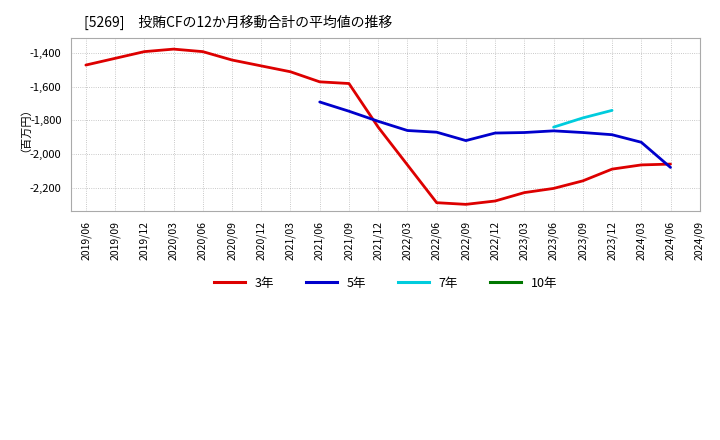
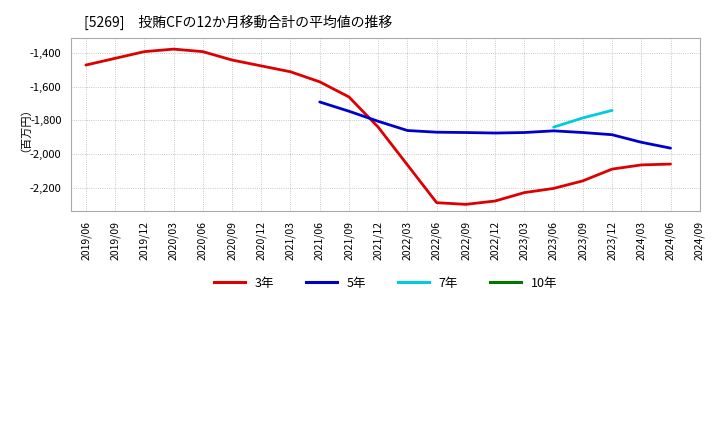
3年/2021/09: -1,580 -> -1,660
5年/2022/09: -1,920 -> -1,870
5年/2024/06: -2,080 -> -1,960
